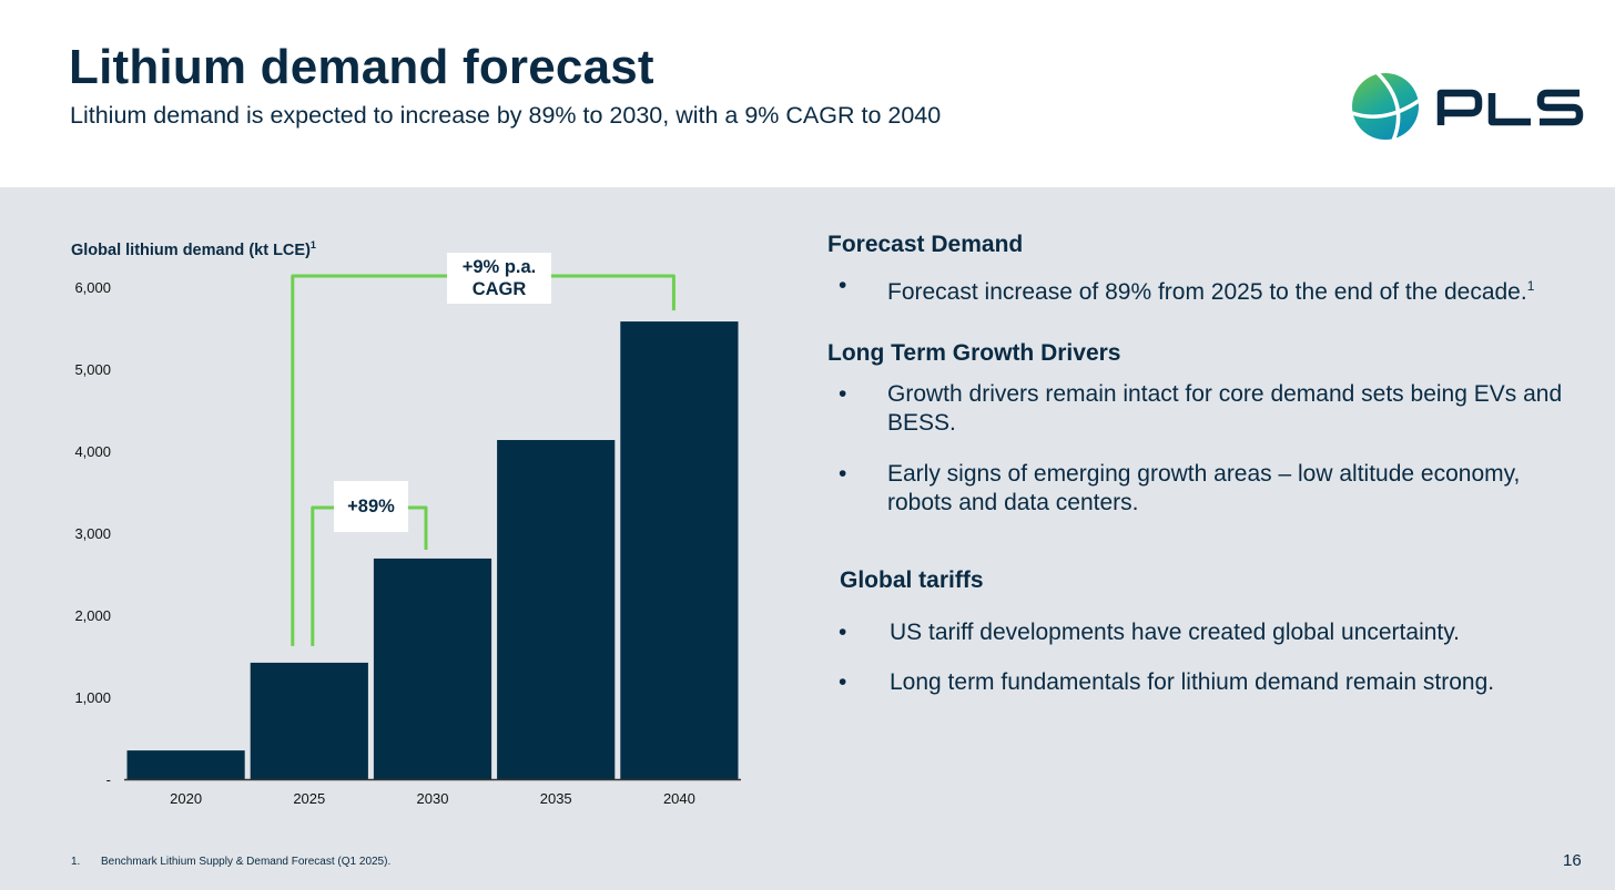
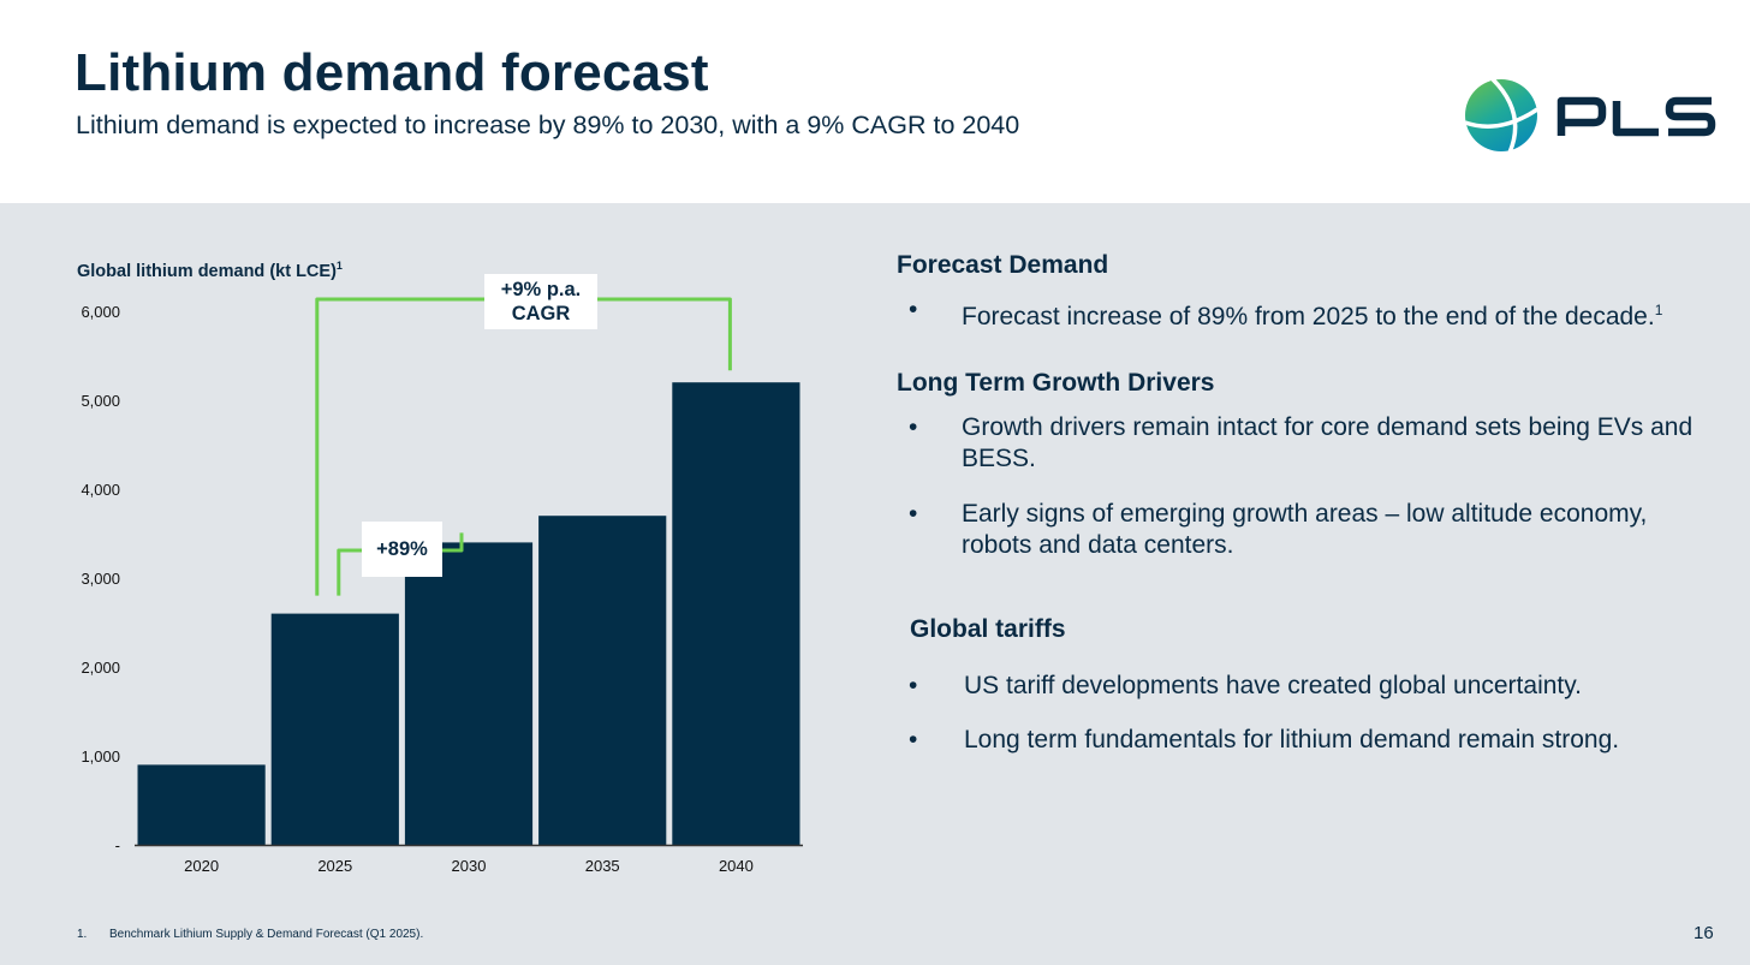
2020: 400 -> 900
2025: 1400 -> 2600
2030: 2700 -> 3400
2035: 4100 -> 3700
2040: 5600 -> 5200
